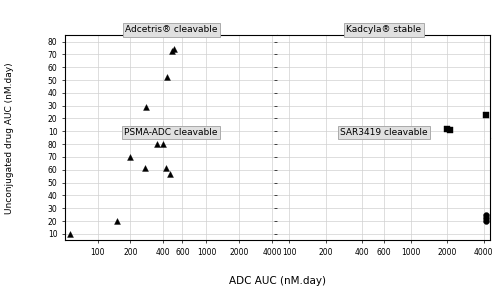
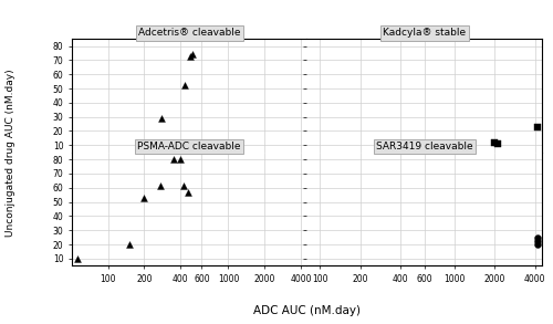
PSMA-ADC cleavable/200: 70 -> 53
